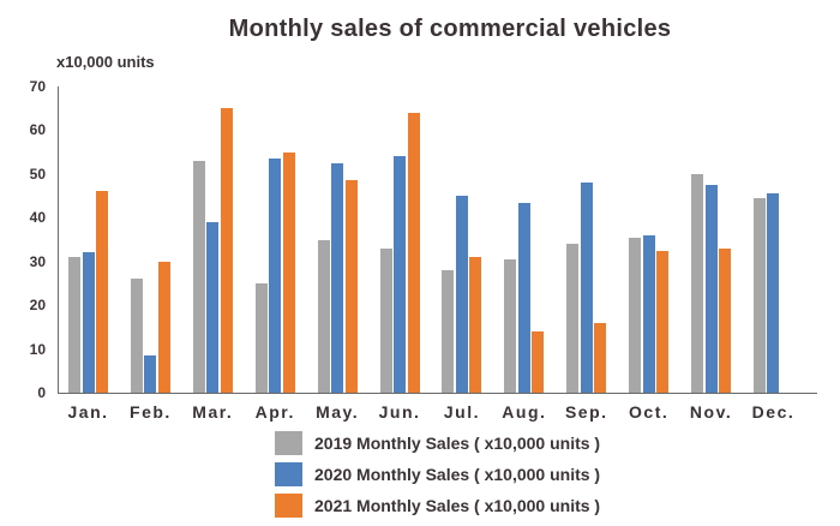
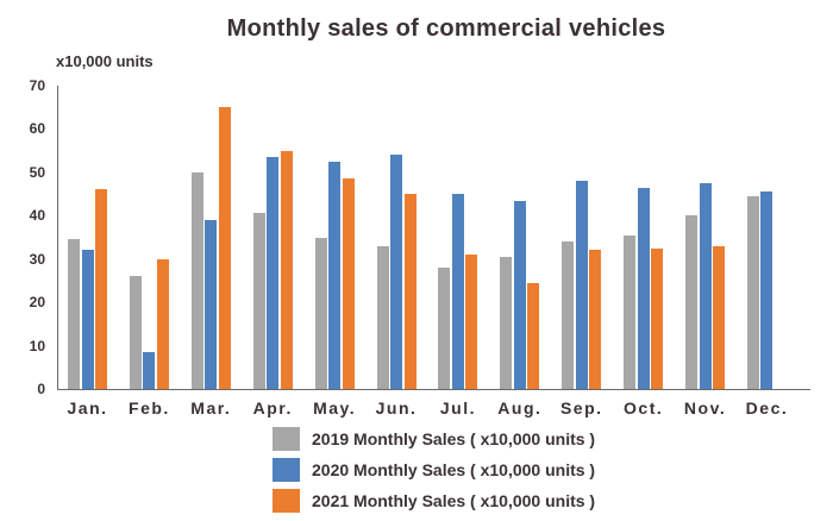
2019 Monthly Sales ( x10,000 units )/Jan.: 31 -> 34
2019 Monthly Sales ( x10,000 units )/Mar.: 53 -> 50
2019 Monthly Sales ( x10,000 units )/Apr.: 25 -> 40
2021 Monthly Sales ( x10,000 units )/Jun.: 64 -> 45
2021 Monthly Sales ( x10,000 units )/Aug.: 14 -> 24
2021 Monthly Sales ( x10,000 units )/Sep.: 16 -> 32
2020 Monthly Sales ( x10,000 units )/Oct.: 36 -> 46
2019 Monthly Sales ( x10,000 units )/Nov.: 50 -> 40
